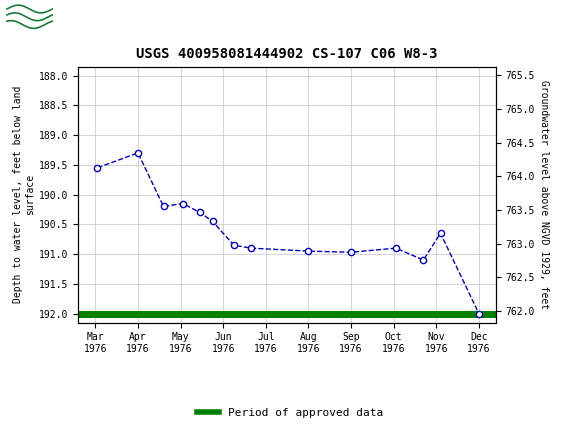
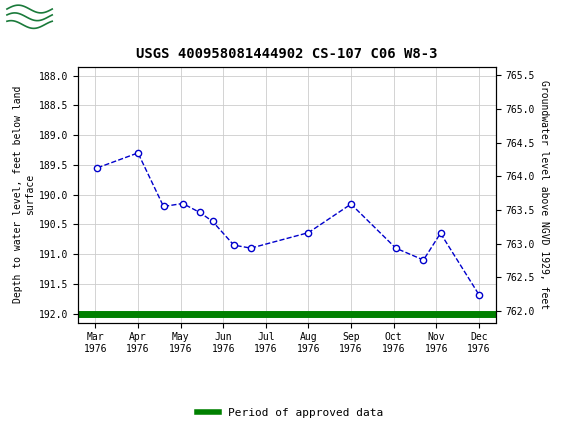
USGS 400958081444902 CS-107 C06 W8-3/Aug 1976: 190.95 -> 190.64
USGS 400958081444902 CS-107 C06 W8-3/Sep 1976: 190.97 -> 190.16
USGS 400958081444902 CS-107 C06 W8-3/Dec 1976: 192.00 -> 191.68
